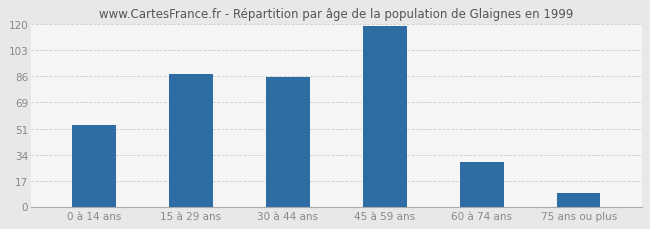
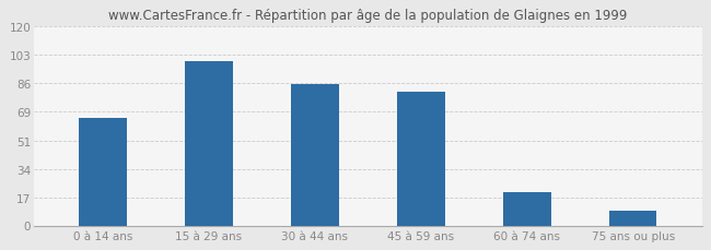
0 à 14 ans: 54 -> 65
15 à 29 ans: 87 -> 99
45 à 59 ans: 119 -> 81
60 à 74 ans: 29 -> 20
